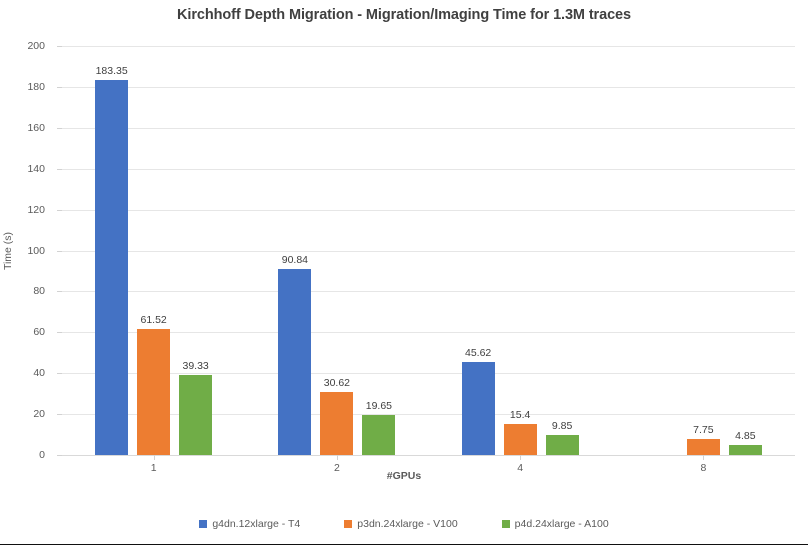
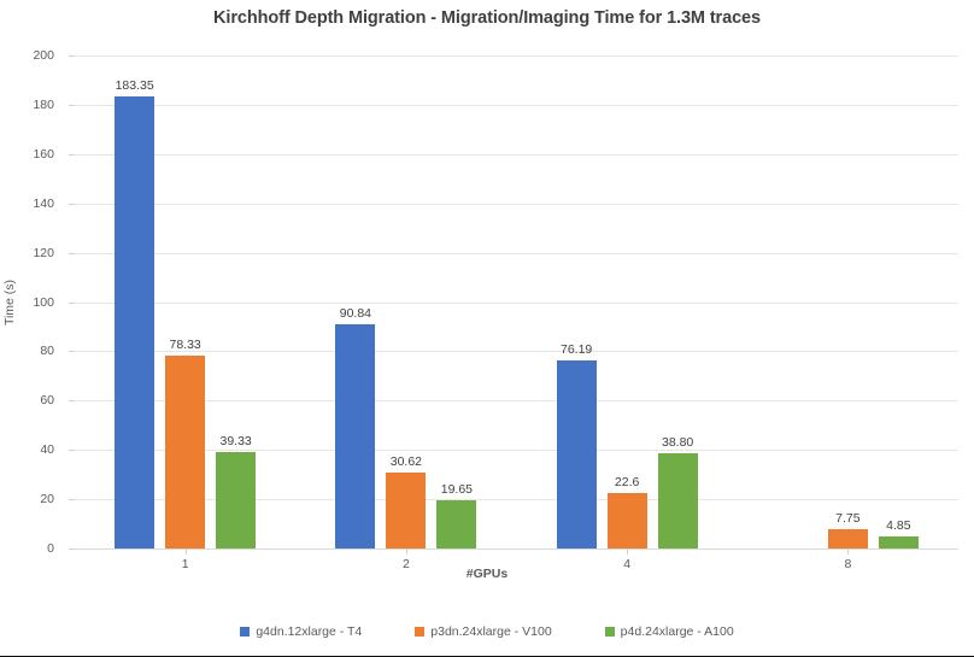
p3dn.24xlarge - V100/1: 61.52 -> 78.33
g4dn.12xlarge - T4/4: 45.62 -> 76.19
p3dn.24xlarge - V100/4: 15.4 -> 22.6
p4d.24xlarge - A100/4: 9.85 -> 38.80
